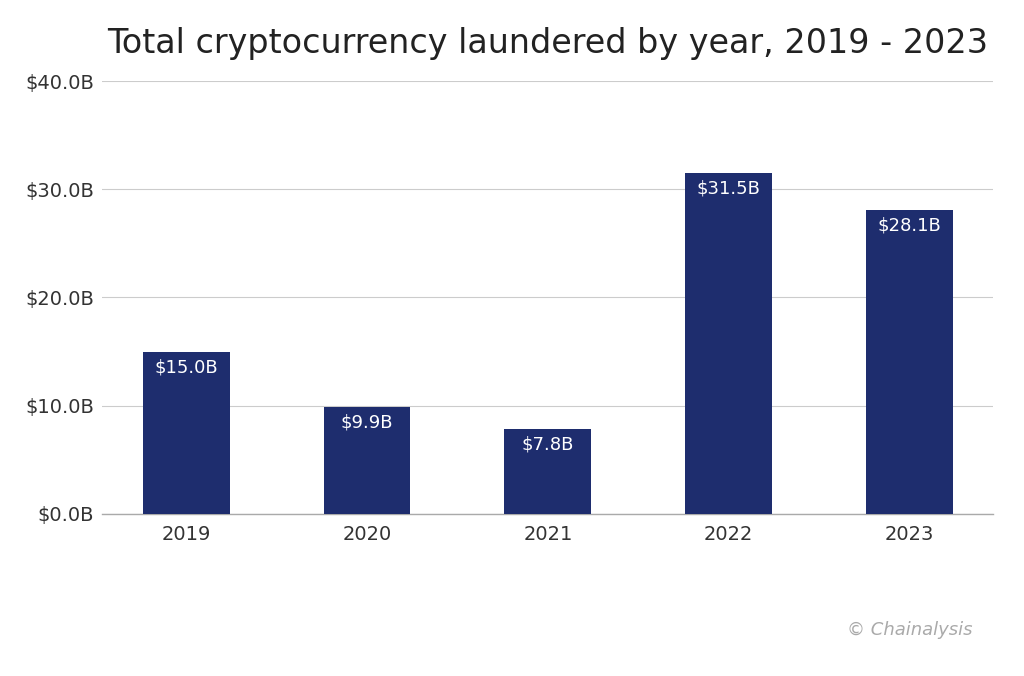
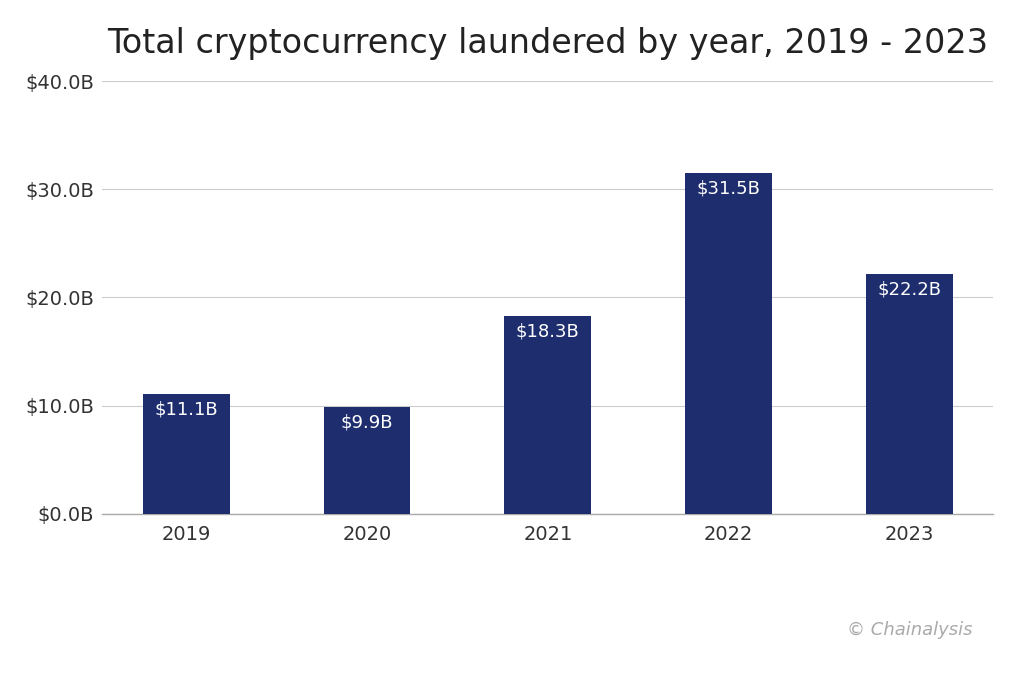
2019: $15.0B -> $11.1B
2021: $7.8B -> $18.3B
2023: $28.1B -> $22.2B
